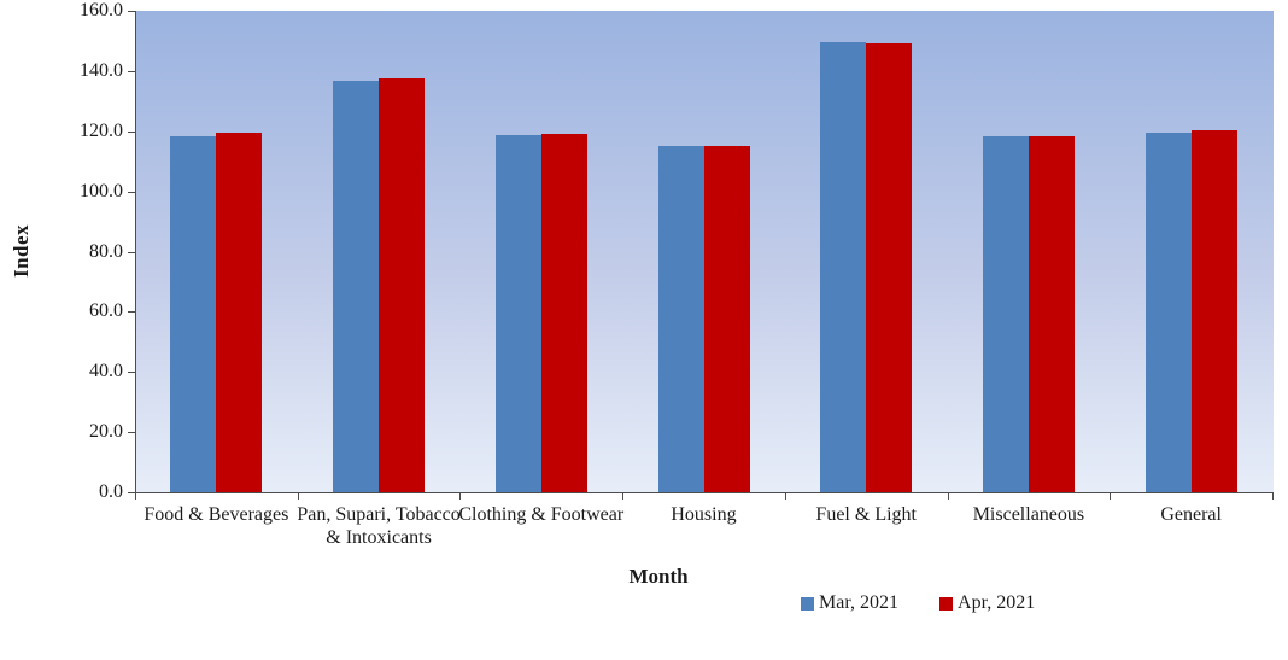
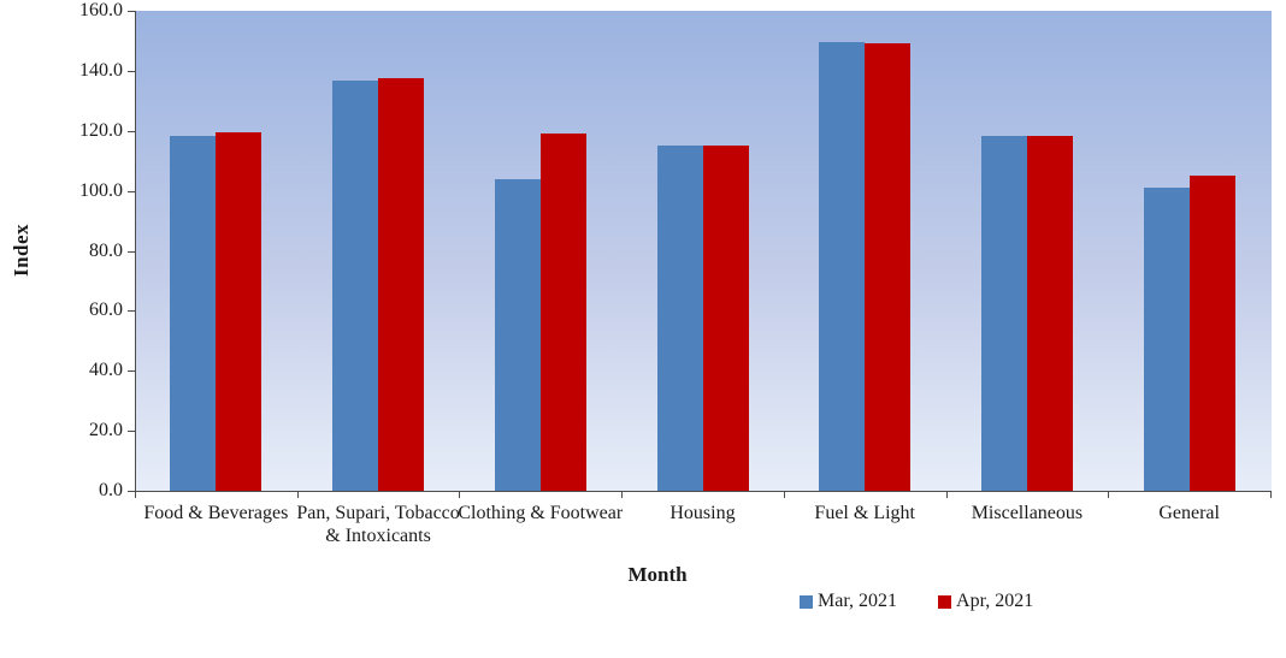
Mar, 2021/Clothing & Footwear: 119 -> 104
Mar, 2021/General: 120 -> 101
Apr, 2021/General: 120 -> 105
